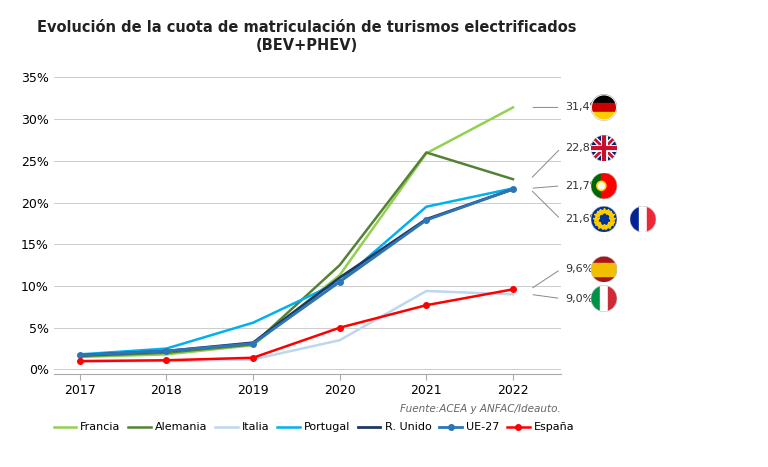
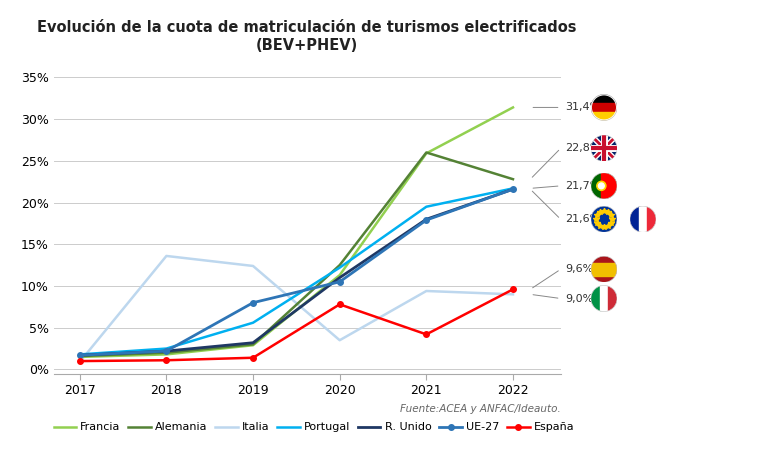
Italia/2018: 1.0% -> 13.6%
Italia/2019: 1.2% -> 12.4%
UE-27/2019: 3.1% -> 8.0%
Portugal/2020: 10.5% -> 12.2%
España/2020: 5.0% -> 7.8%
España/2021: 7.7% -> 4.2%
